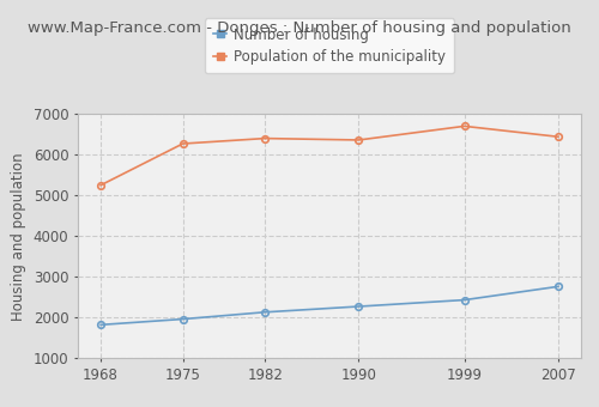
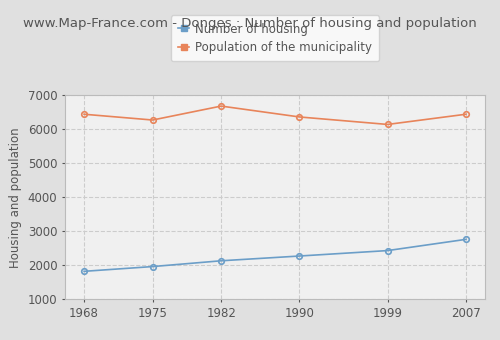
Population of the municipality/1968: 5250 -> 6440
Population of the municipality/1982: 6400 -> 6680
Population of the municipality/1999: 6700 -> 6140
